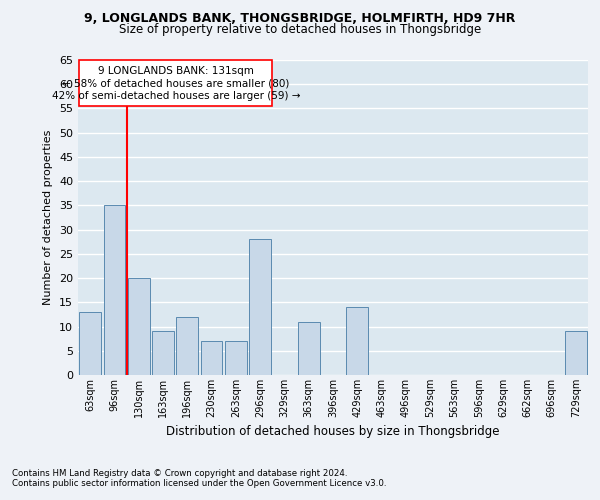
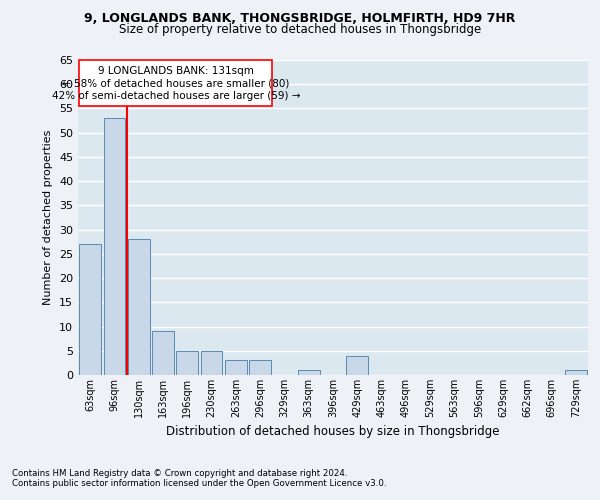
63sqm: 13 -> 27
96sqm: 35 -> 53
130sqm: 20 -> 28
196sqm: 12 -> 5
230sqm: 7 -> 5
263sqm: 7 -> 3
296sqm: 28 -> 3
363sqm: 11 -> 1
429sqm: 14 -> 4
729sqm: 9 -> 1
